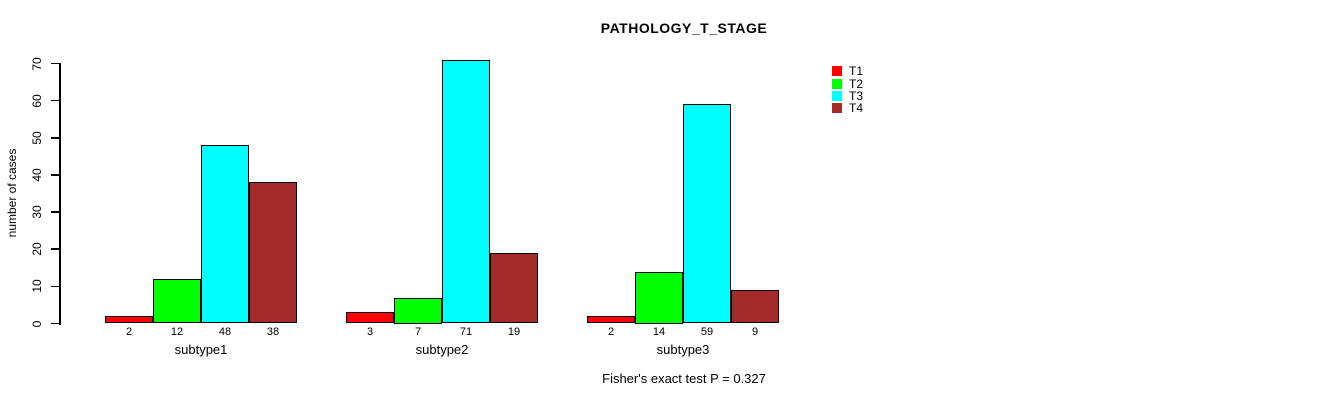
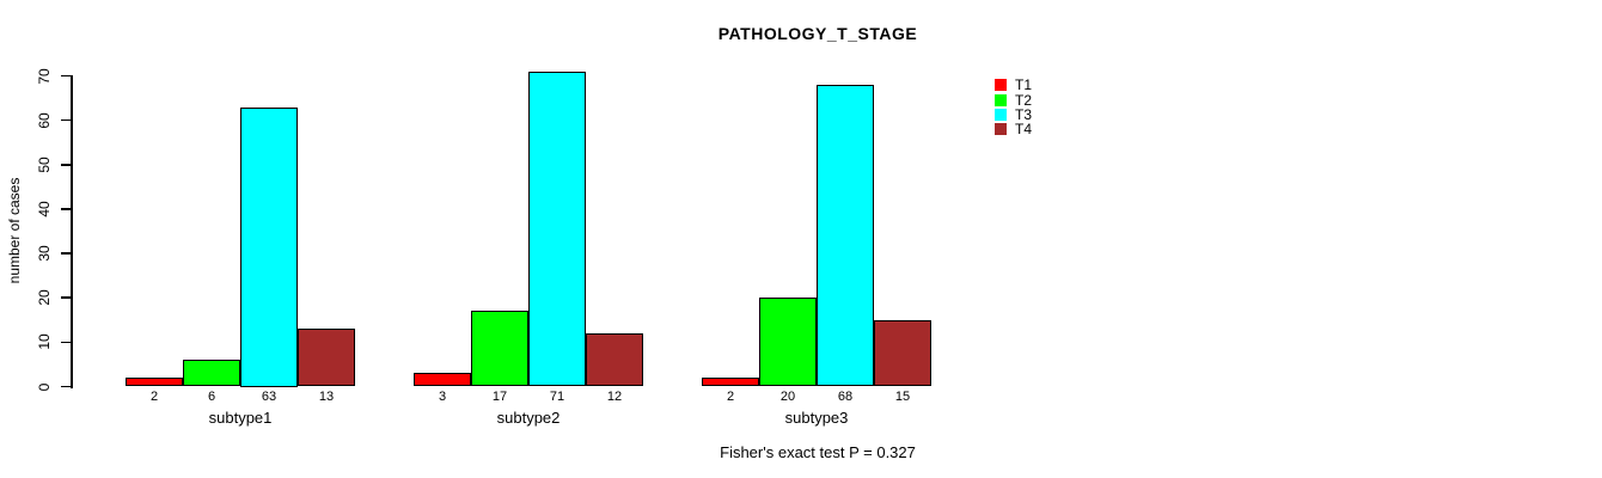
T2/subtype1: 12 -> 6
T3/subtype1: 48 -> 63
T4/subtype1: 38 -> 13
T2/subtype2: 7 -> 17
T4/subtype2: 19 -> 12
T2/subtype3: 14 -> 20
T3/subtype3: 59 -> 68
T4/subtype3: 9 -> 15
